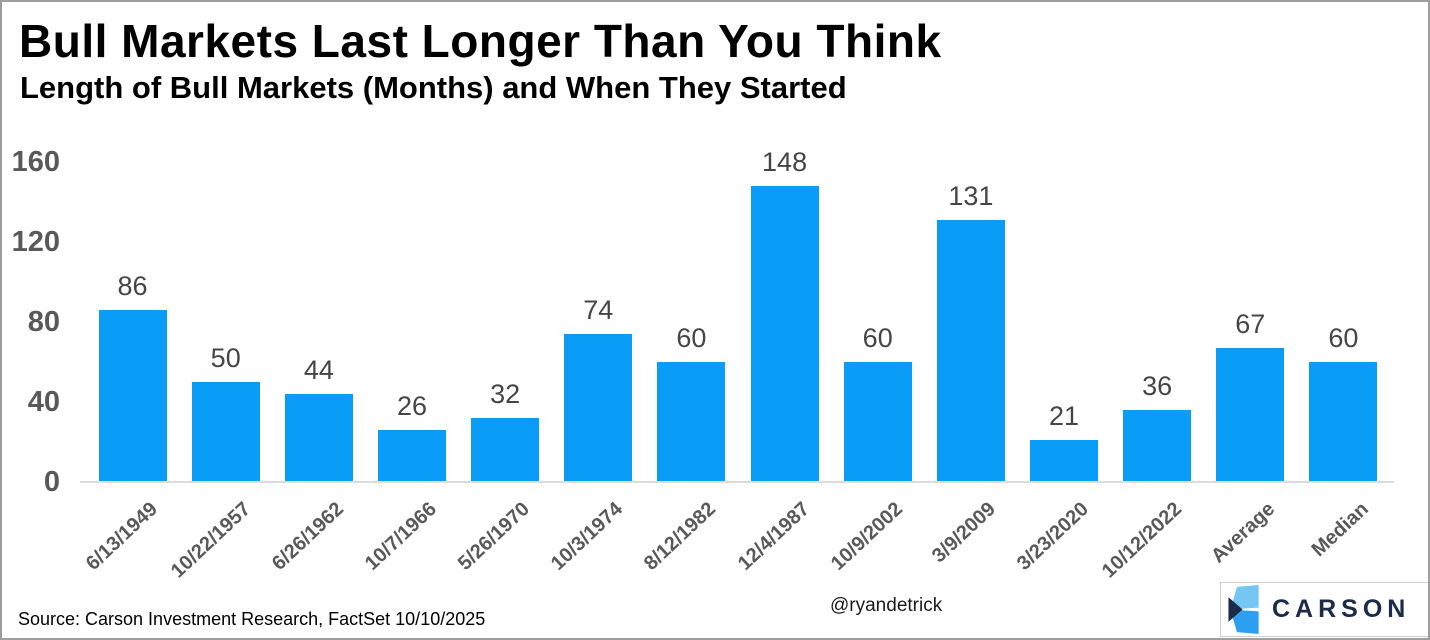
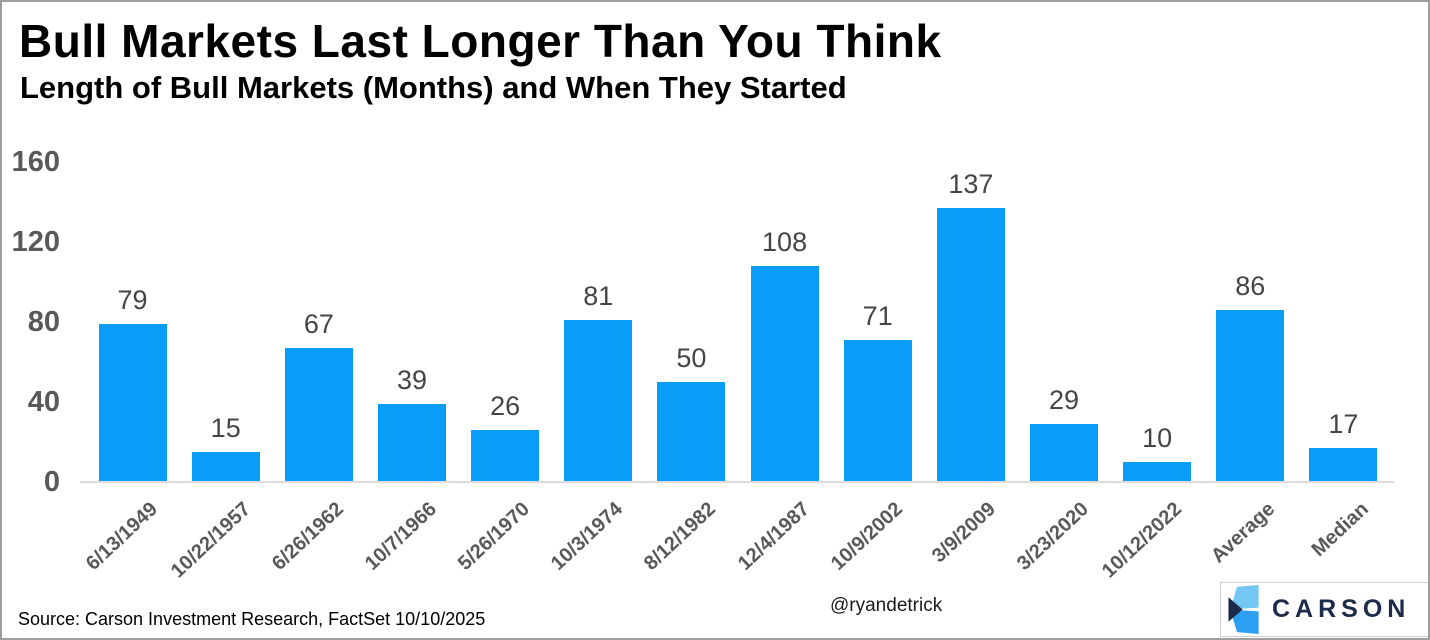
6/13/1949: 86 -> 79
10/22/1957: 50 -> 15
6/26/1962: 44 -> 67
10/7/1966: 26 -> 39
5/26/1970: 32 -> 26
10/3/1974: 74 -> 81
8/12/1982: 60 -> 50
12/4/1987: 148 -> 108
10/9/2002: 60 -> 71
3/9/2009: 131 -> 137
3/23/2020: 21 -> 29
10/12/2022: 36 -> 10
Average: 67 -> 86
Median: 60 -> 17
